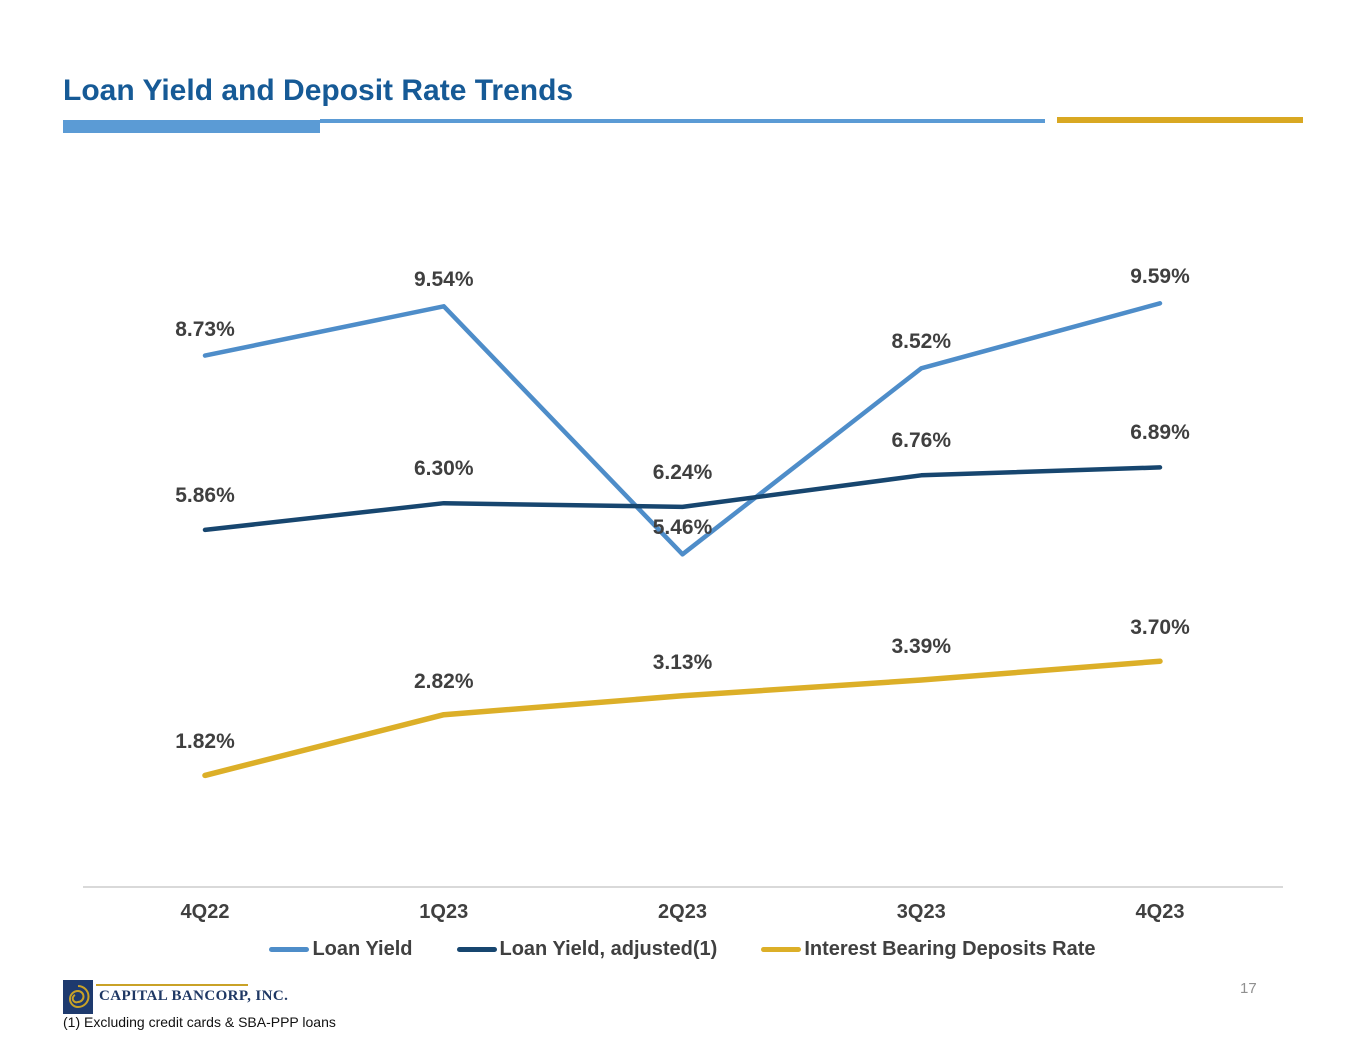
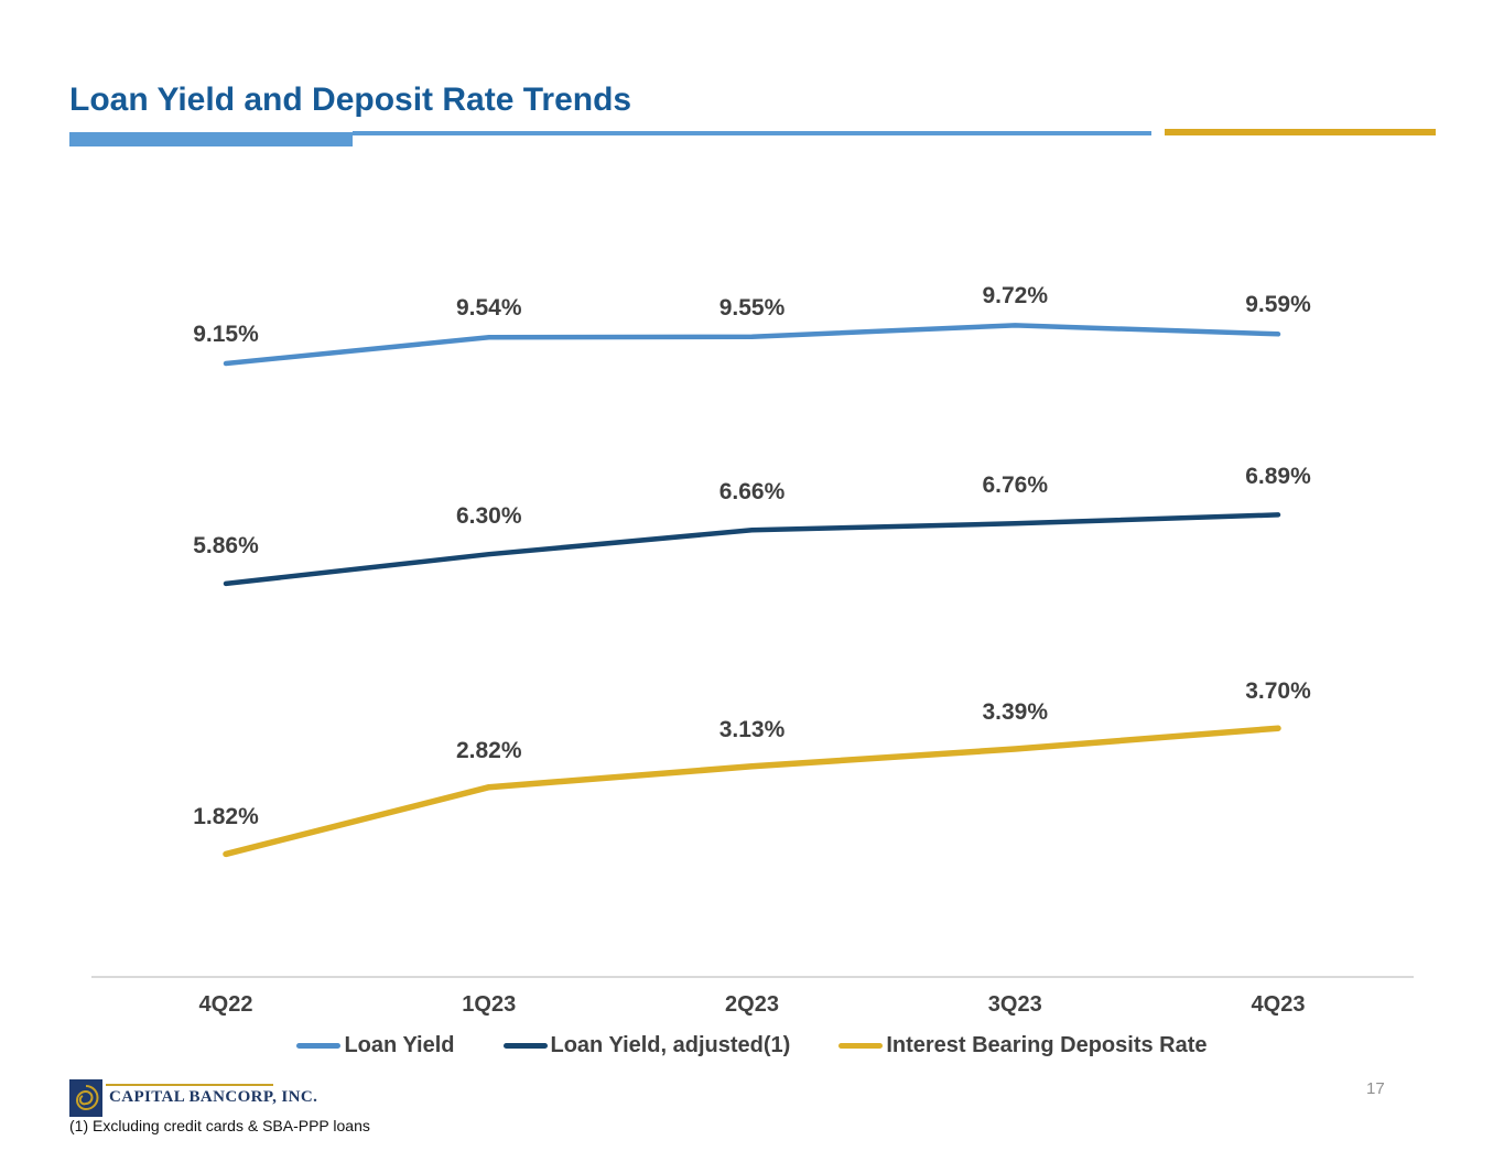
Loan Yield/4Q22: 8.73% -> 9.15%
Loan Yield/2Q23: 5.46% -> 9.55%
Loan Yield, adjusted(1)/2Q23: 6.24% -> 6.66%
Loan Yield/3Q23: 8.52% -> 9.72%
